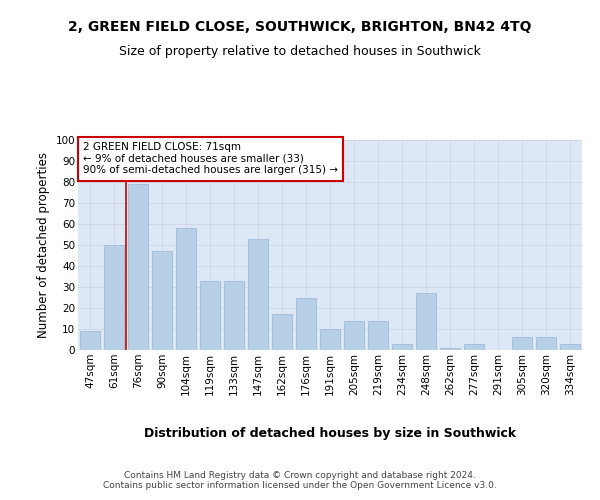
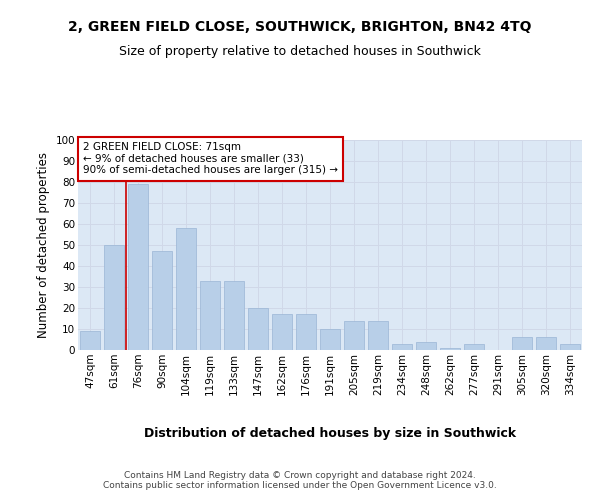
147sqm: 53 -> 20
176sqm: 25 -> 17
248sqm: 27 -> 4
